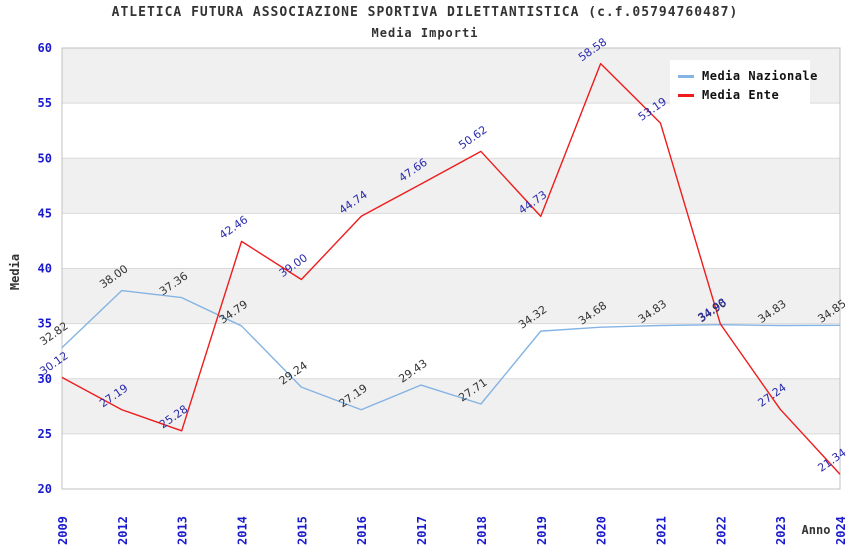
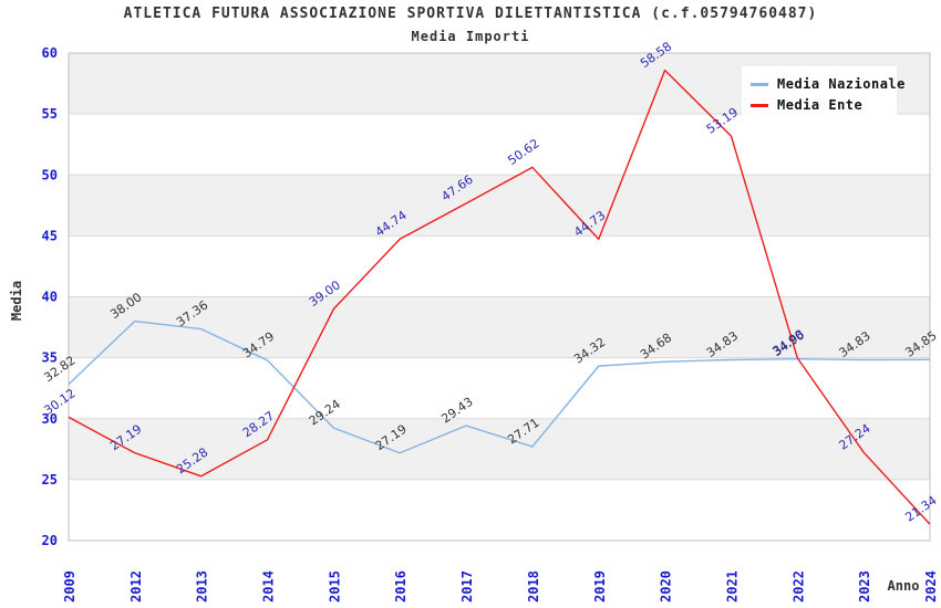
Media Ente/2014: 42.46 -> 28.27
